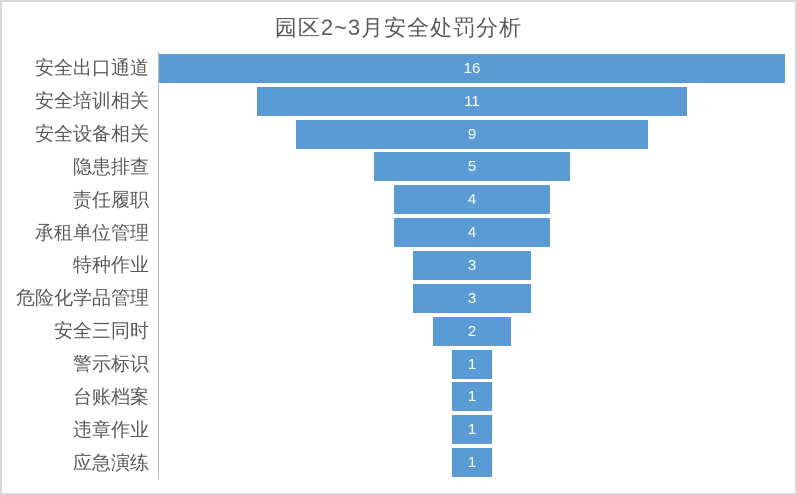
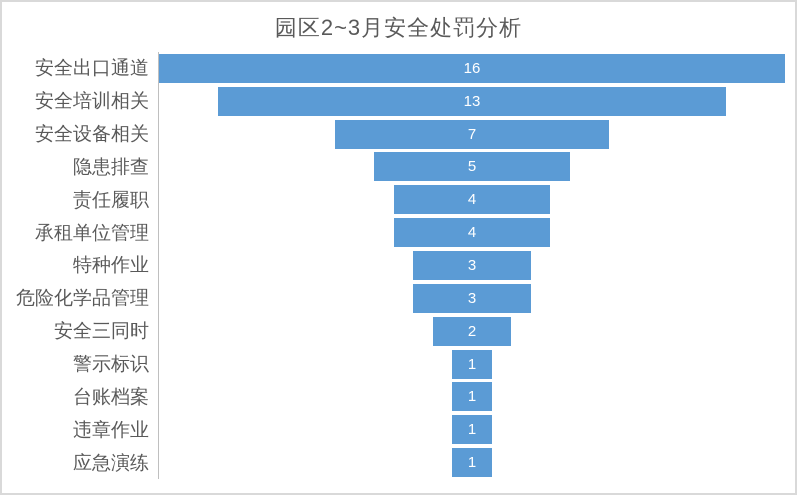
安全培训相关: 11 -> 13
安全设备相关: 9 -> 7
